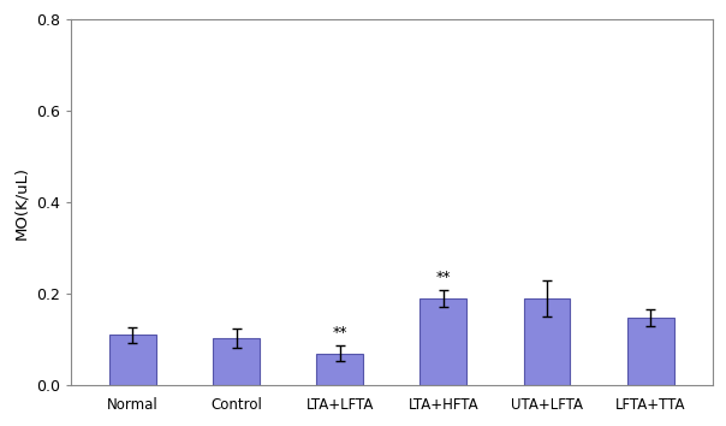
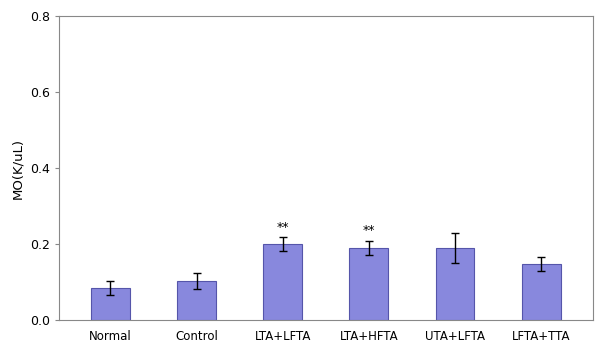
Normal: 0.110 -> 0.085
LTA+LFTA: 0.070 -> 0.200
